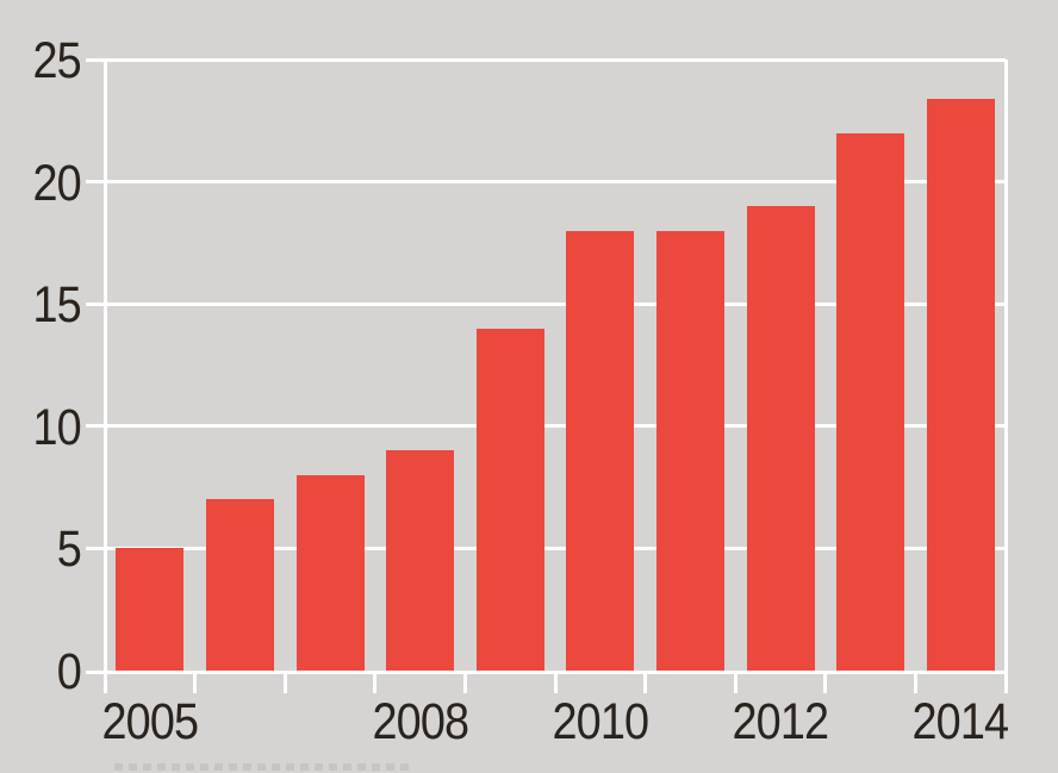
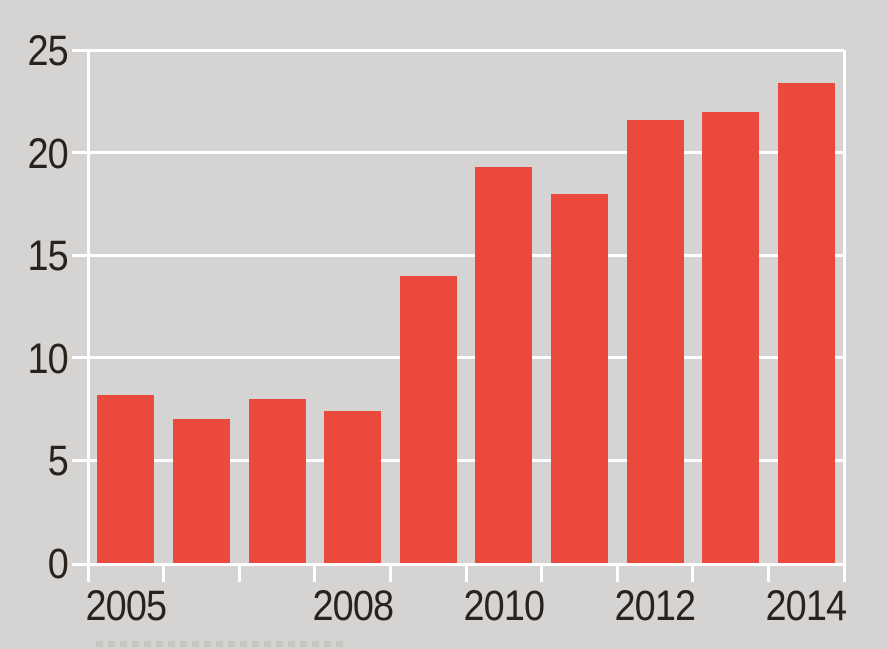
2005: 5.0 -> 8.2
2008: 9.0 -> 7.4
2010: 18.0 -> 19.3
2012: 19.0 -> 21.6
